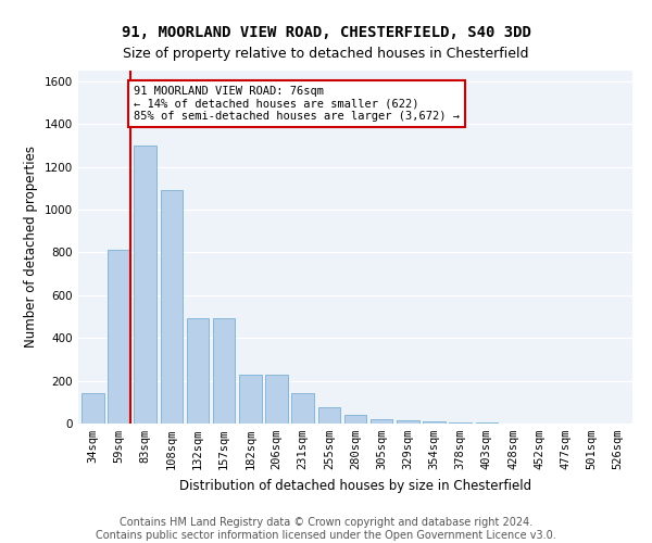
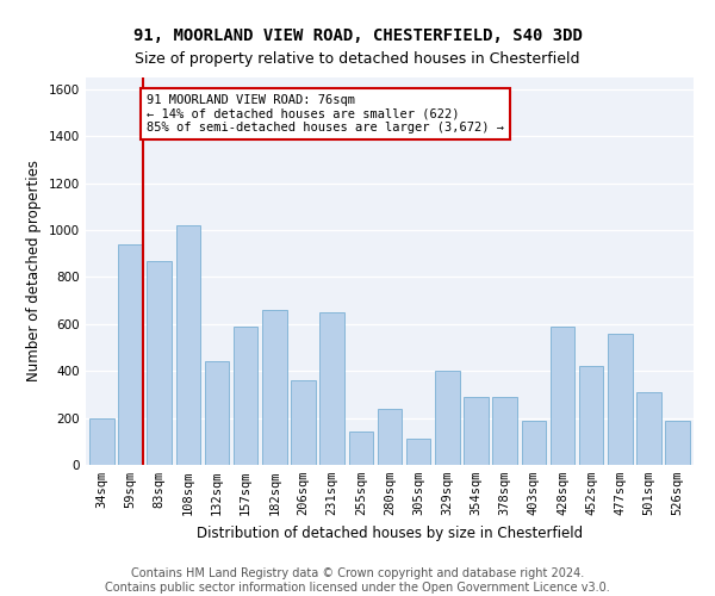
34sqm: 140 -> 200
59sqm: 810 -> 940
83sqm: 1300 -> 870
108sqm: 1090 -> 1020
132sqm: 490 -> 440
157sqm: 490 -> 590
182sqm: 230 -> 660
206sqm: 230 -> 360
231sqm: 140 -> 650
255sqm: 80 -> 140
280sqm: 40 -> 240
305sqm: 20 -> 110
329sqm: 20 -> 400
354sqm: 10 -> 290
378sqm: 0 -> 290
403sqm: 0 -> 190
428sqm: 0 -> 590
452sqm: 0 -> 420
477sqm: 0 -> 560
501sqm: 0 -> 310
526sqm: 0 -> 190
